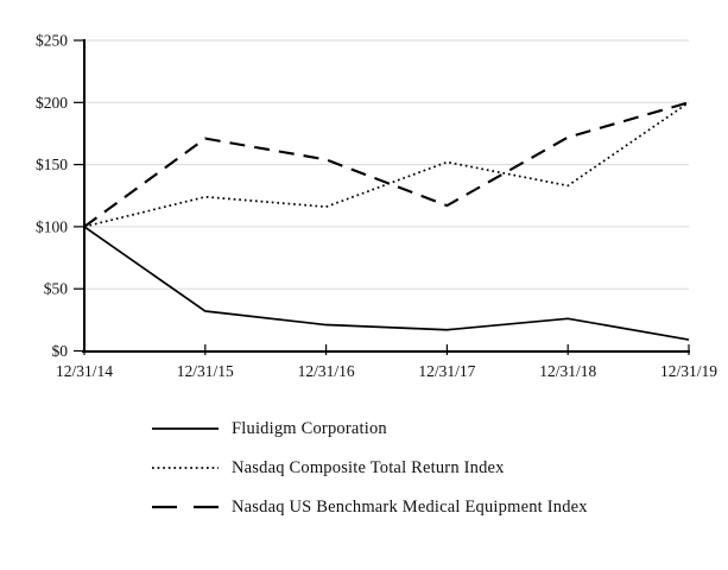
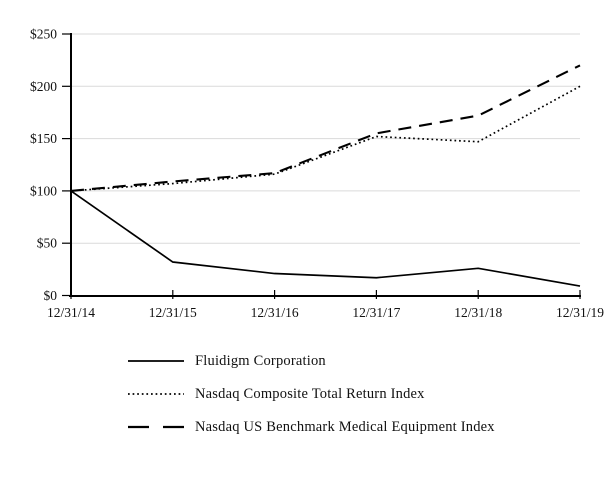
Nasdaq Composite Total Return Index/12/31/15: $124 -> $107
Nasdaq US Benchmark Medical Equipment Index/12/31/15: $171 -> $109
Nasdaq US Benchmark Medical Equipment Index/12/31/16: $154 -> $117
Nasdaq US Benchmark Medical Equipment Index/12/31/17: $117 -> $155
Nasdaq Composite Total Return Index/12/31/18: $133 -> $147
Nasdaq US Benchmark Medical Equipment Index/12/31/19: $200 -> $220
